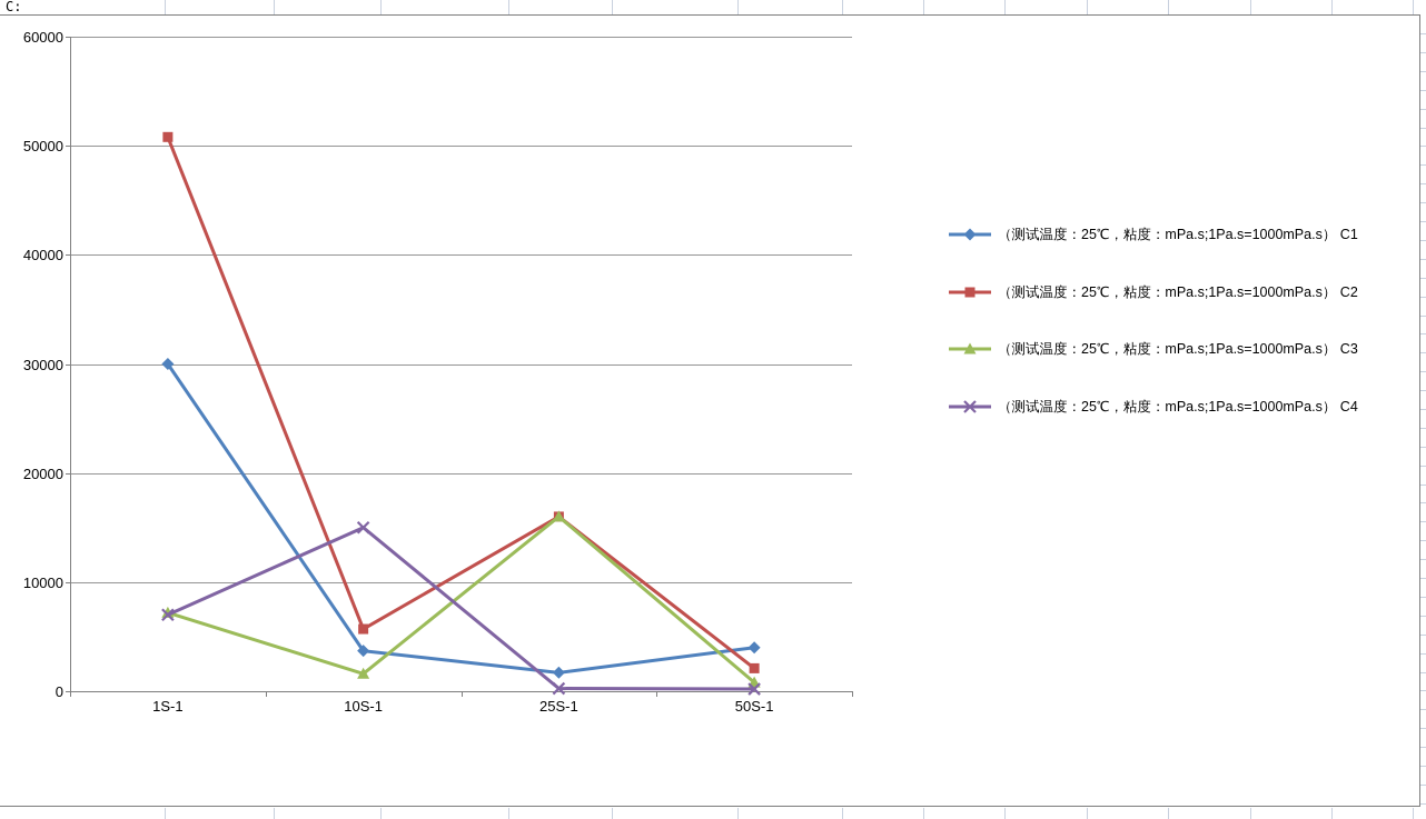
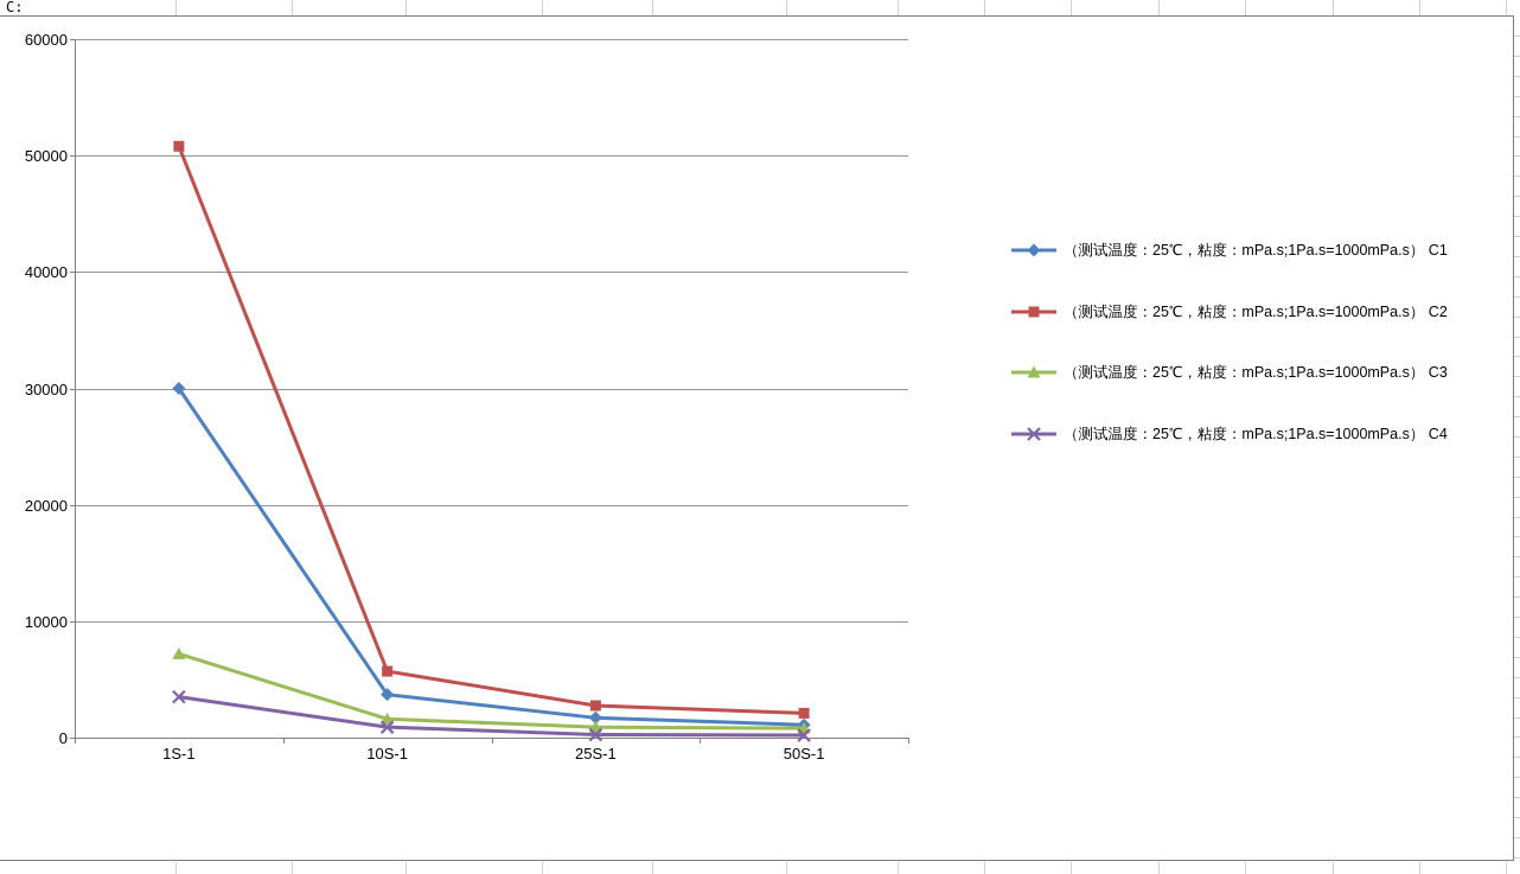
（测试温度：25℃，粘度：mPa.s;1Pa.s=1000mPa.s） C4/1S-1: 7000 -> 4000
（测试温度：25℃，粘度：mPa.s;1Pa.s=1000mPa.s） C4/10S-1: 15000 -> 1000
（测试温度：25℃，粘度：mPa.s;1Pa.s=1000mPa.s） C2/25S-1: 16000 -> 3000
（测试温度：25℃，粘度：mPa.s;1Pa.s=1000mPa.s） C3/25S-1: 16000 -> 1000
（测试温度：25℃，粘度：mPa.s;1Pa.s=1000mPa.s） C1/50S-1: 4000 -> 1000
